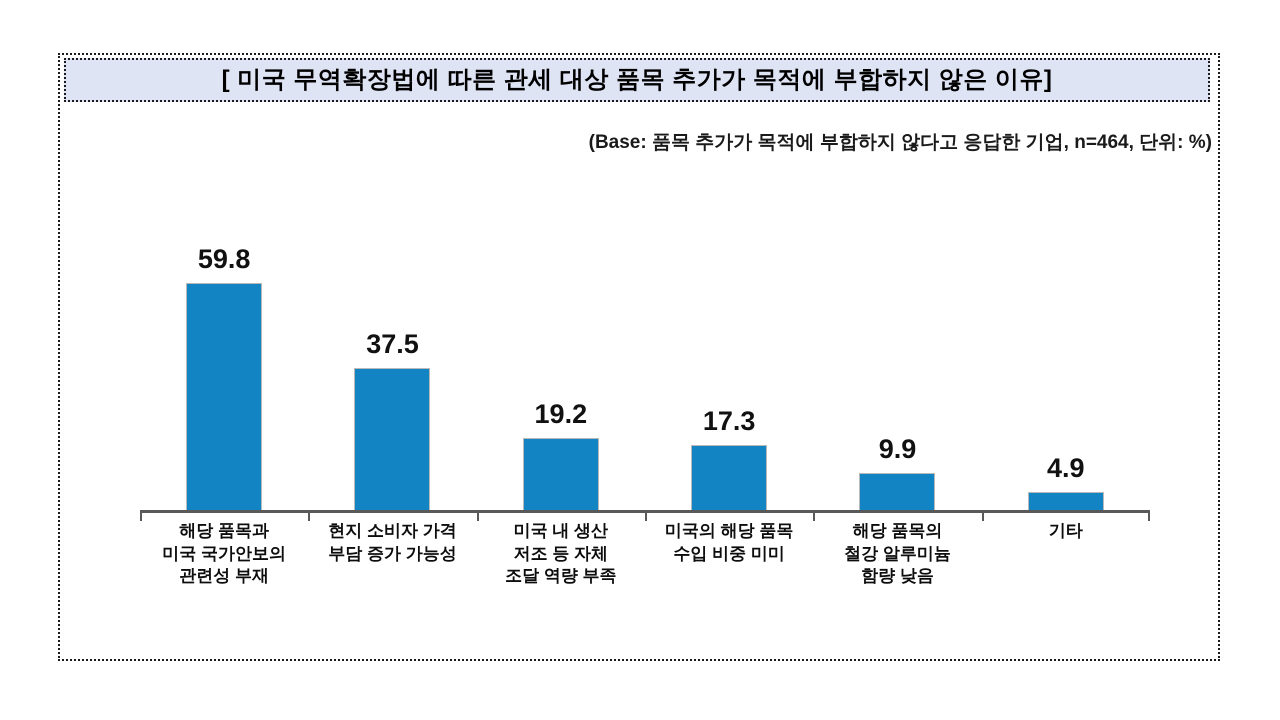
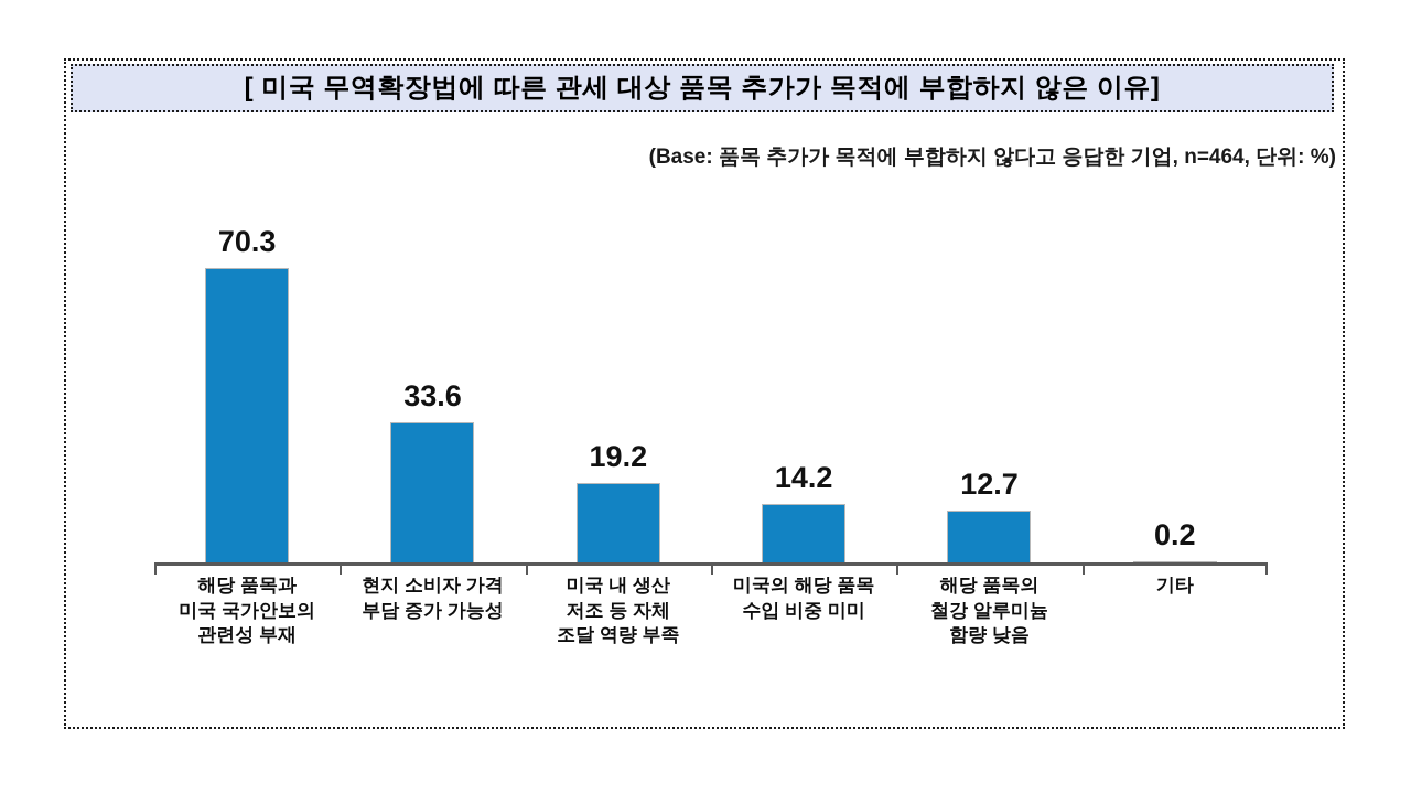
해당 품목과 미국 국가안보의 관련성 부재: 59.8 -> 70.3
현지 소비자 가격 부담 증가 가능성: 37.5 -> 33.6
미국의 해당 품목 수입 비중 미미: 17.3 -> 14.2
해당 품목의 철강 알루미늄 함량 낮음: 9.9 -> 12.7
기타: 4.9 -> 0.2
